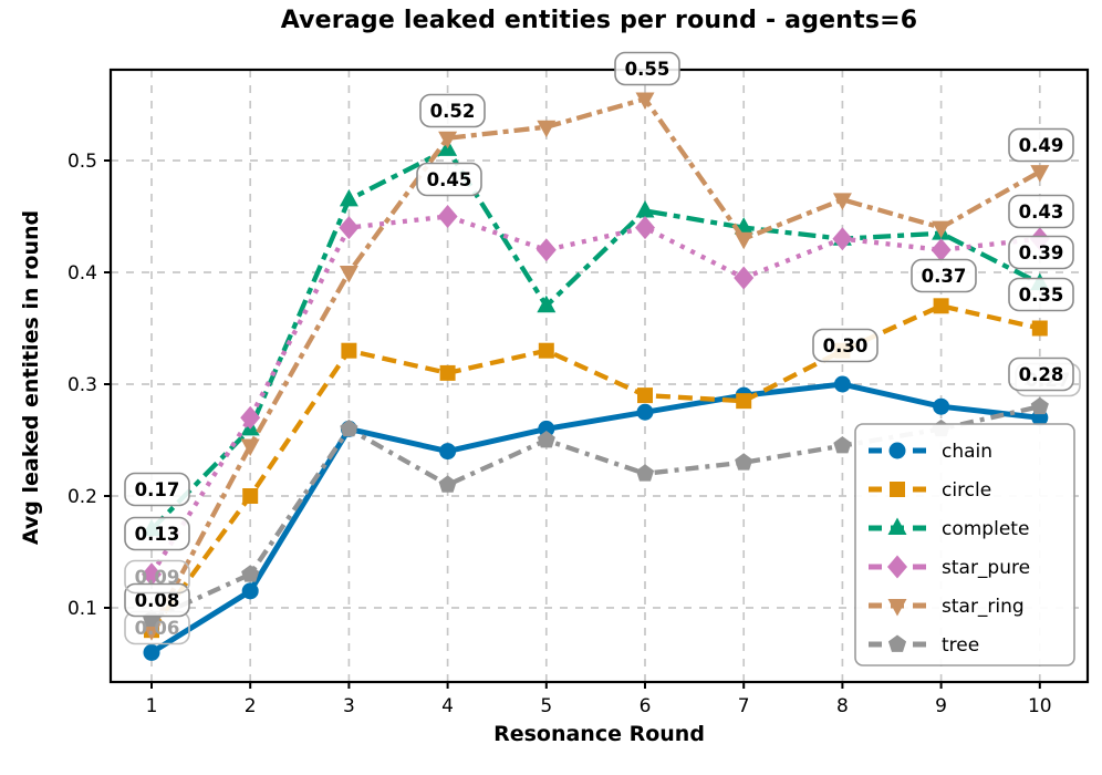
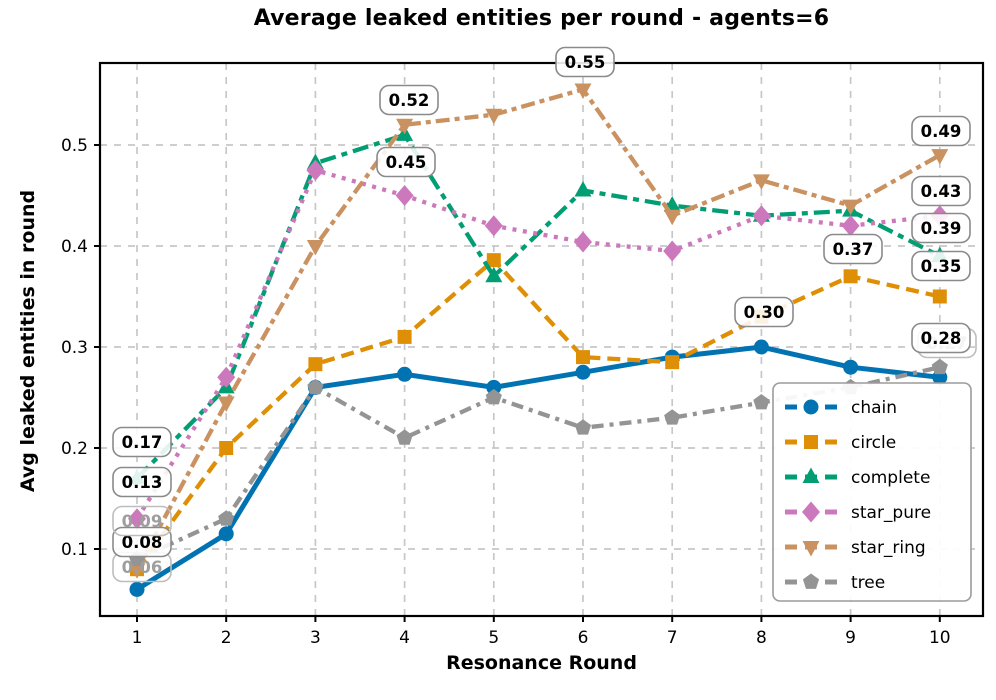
circle/3: 0.330 -> 0.283
complete/3: 0.465 -> 0.482
star_pure/3: 0.440 -> 0.475
chain/4: 0.240 -> 0.273
circle/5: 0.330 -> 0.386
star_pure/6: 0.440 -> 0.404
